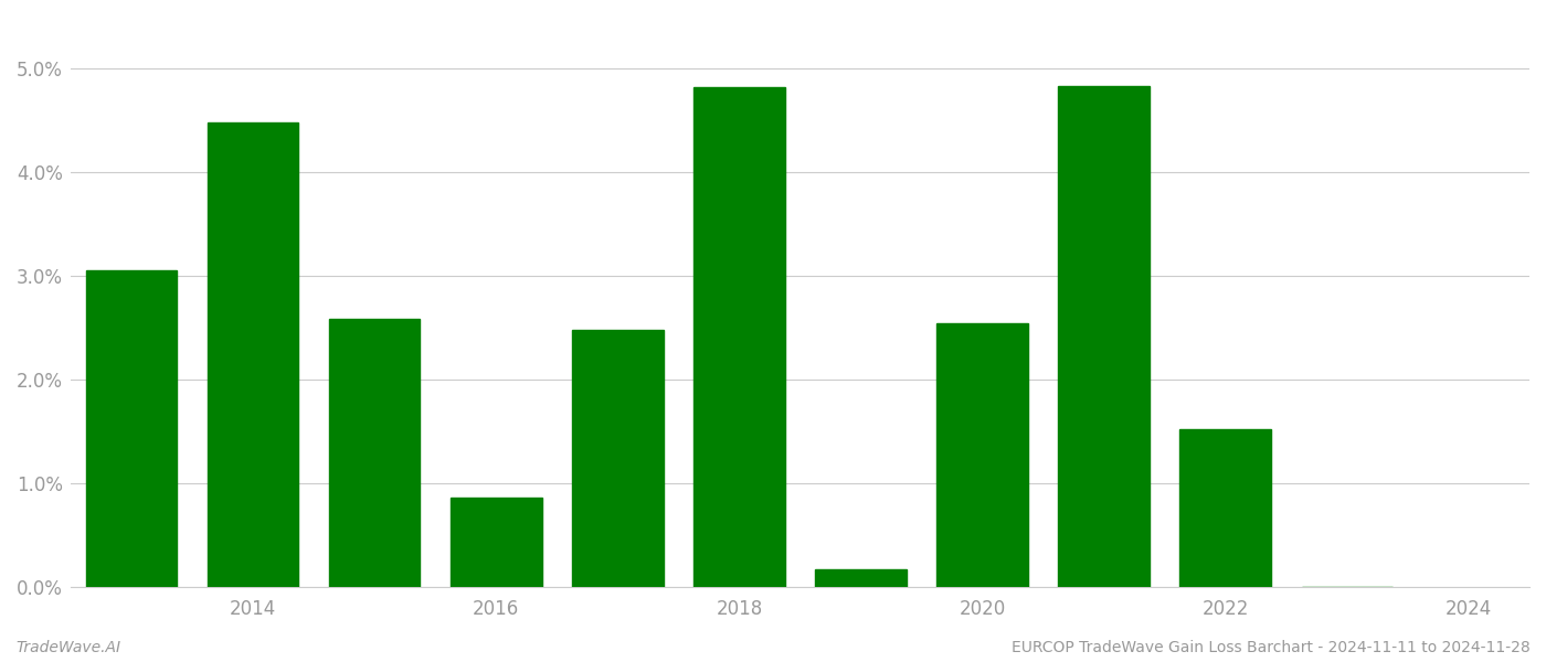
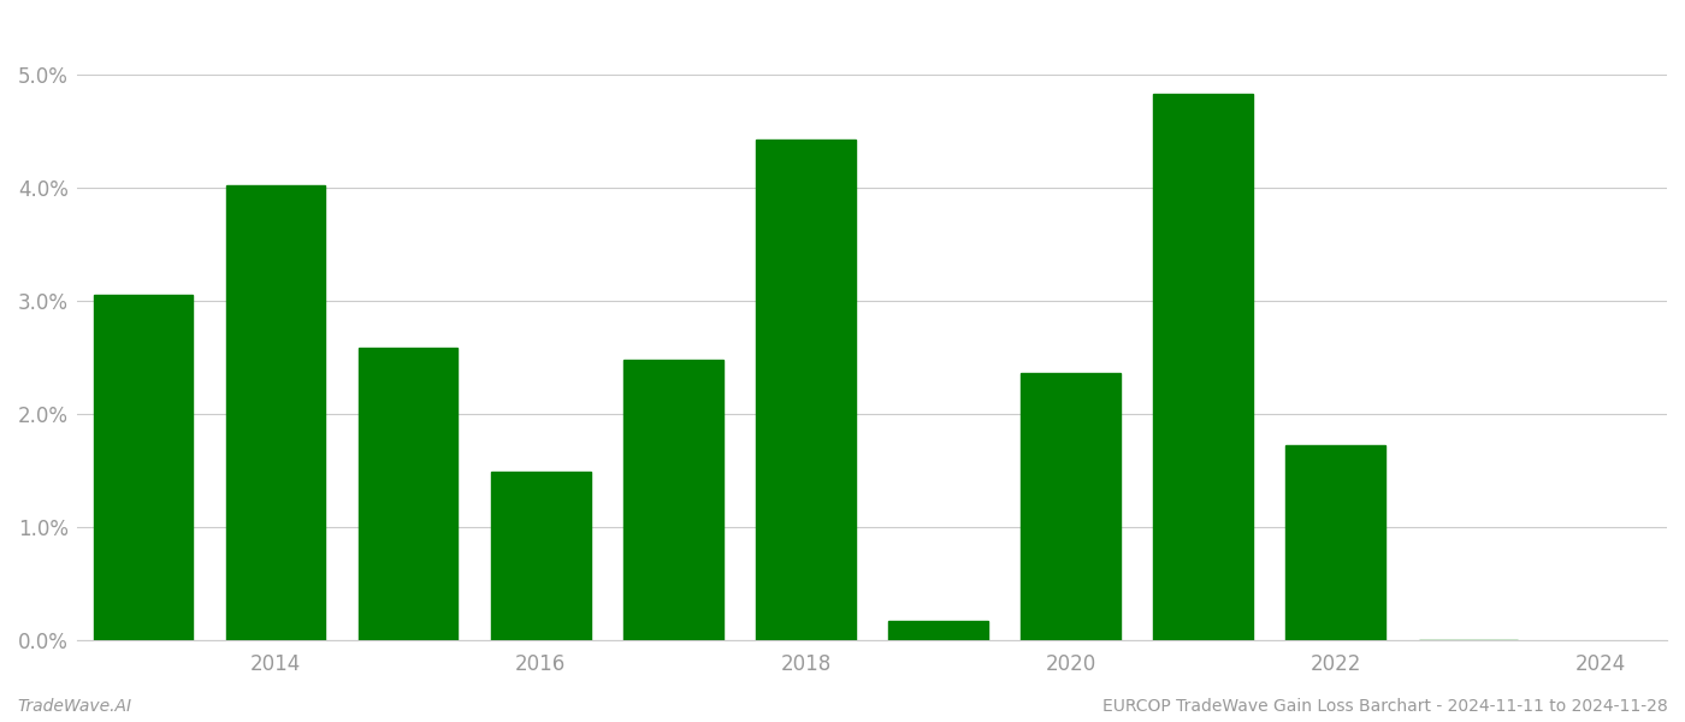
2014: 4.48% -> 4.02%
2016: 0.86% -> 1.49%
2018: 4.82% -> 4.42%
2020: 2.54% -> 2.36%
2022: 1.52% -> 1.72%
